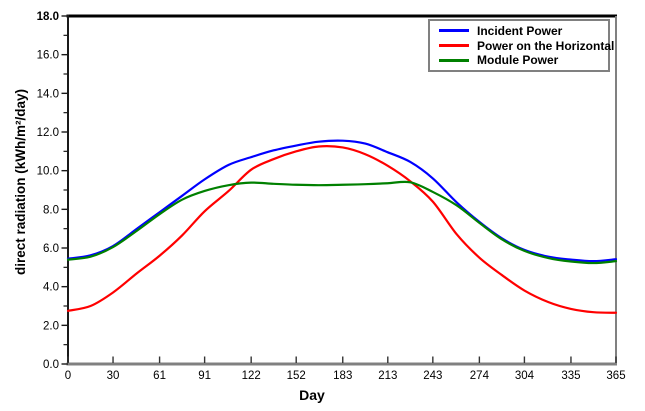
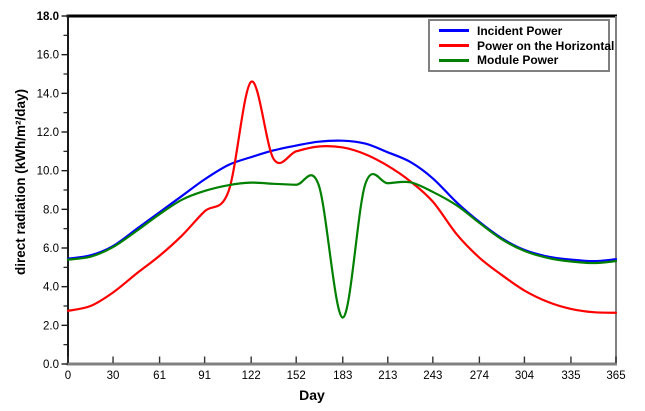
Power on the Horizontal/122: 10.1 -> 14.6
Module Power/183: 9.3 -> 2.4
